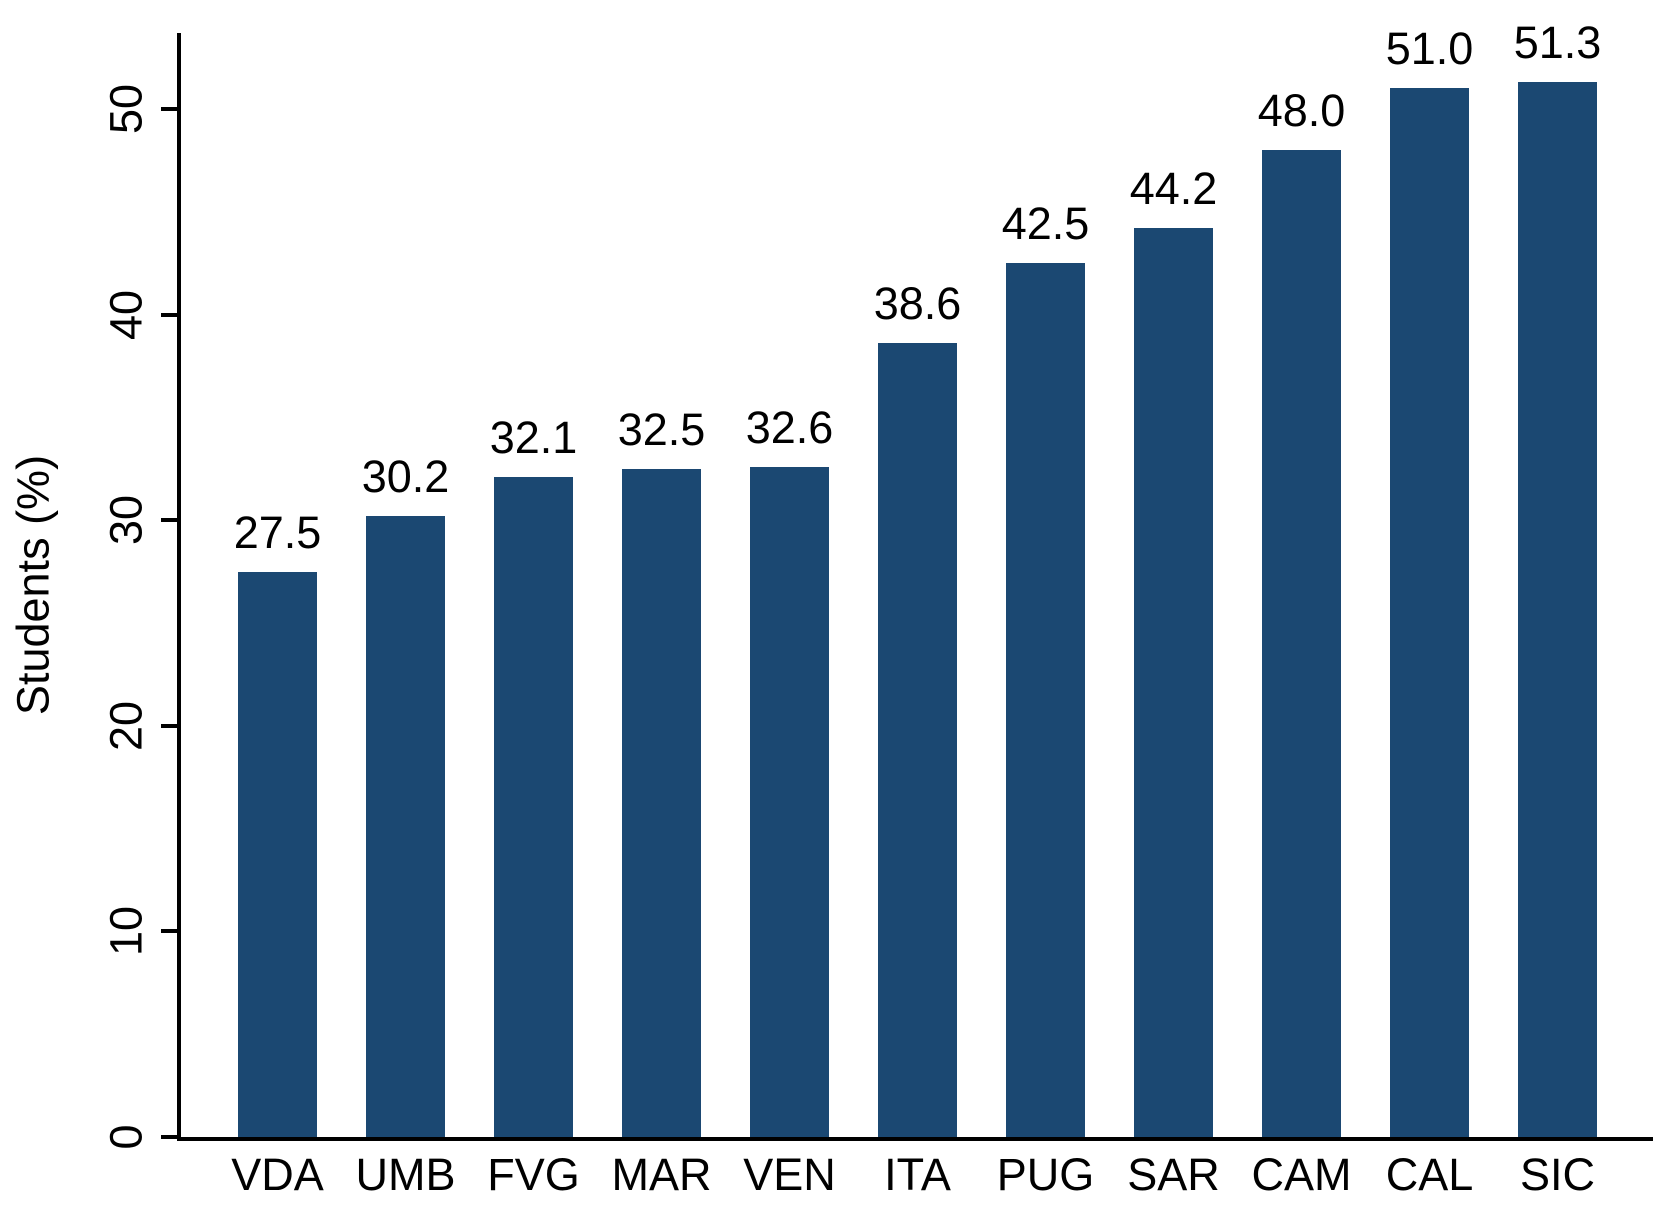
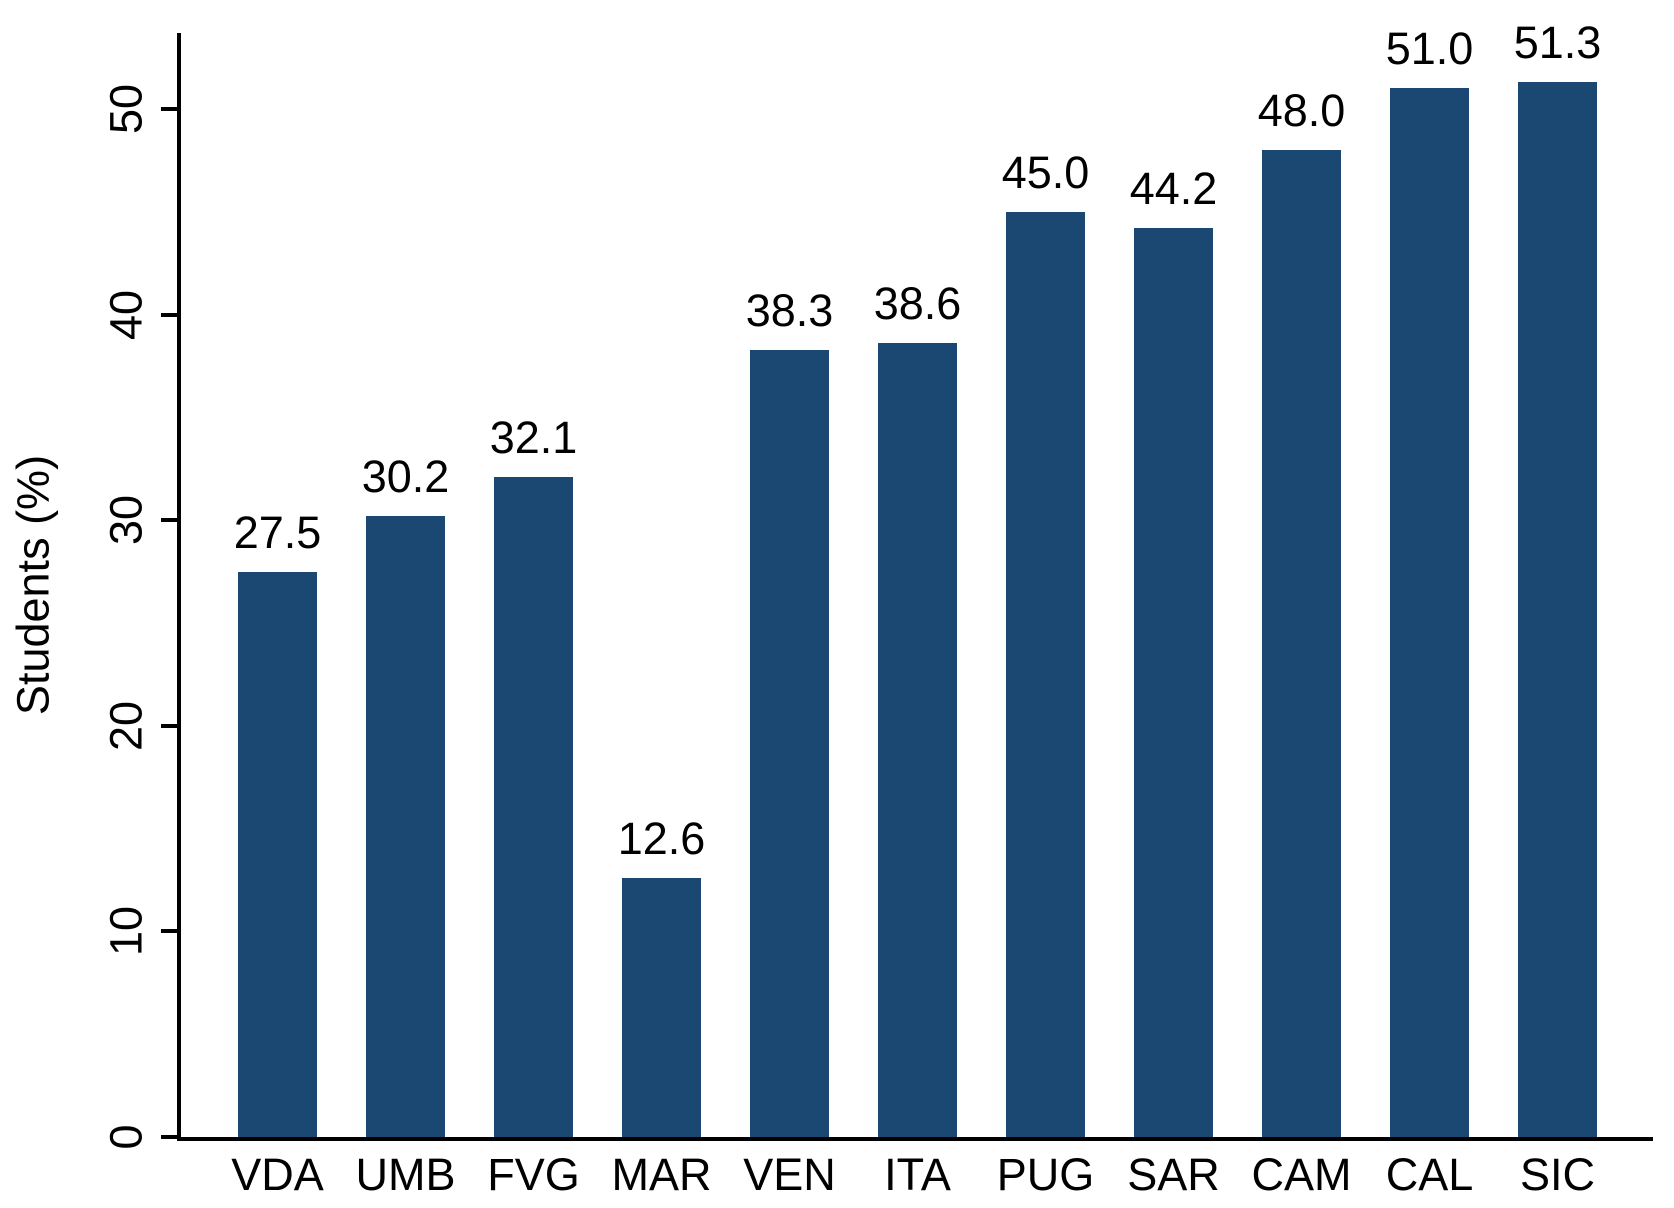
MAR: 32.5 -> 12.6
VEN: 32.6 -> 38.3
PUG: 42.5 -> 45.0
